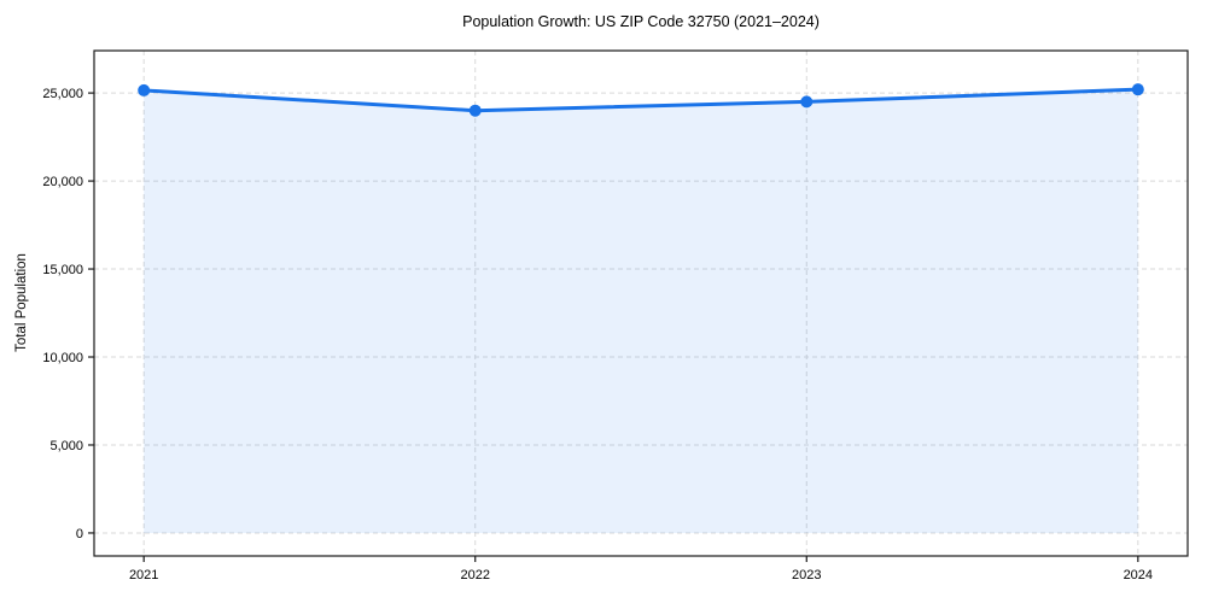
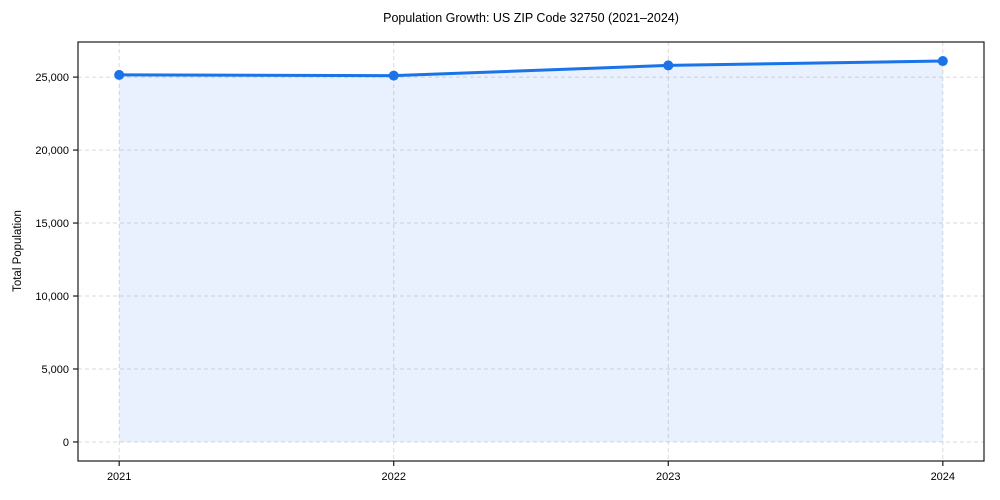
2022: 24000 -> 25100
2023: 24500 -> 25800
2024: 25200 -> 26100
